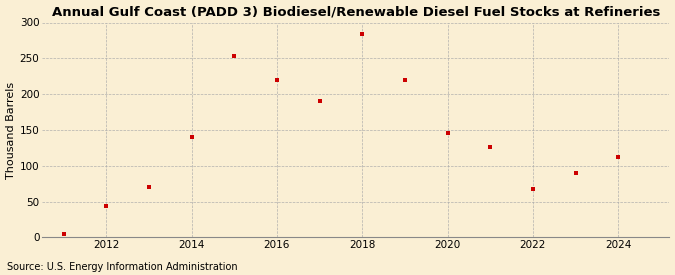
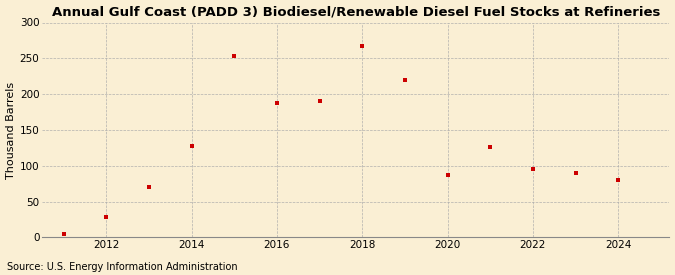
2012: 44 -> 28
2014: 140 -> 128
2016: 220 -> 187
2018: 284 -> 267
2020: 146 -> 87
2022: 68 -> 95
2024: 112 -> 80
